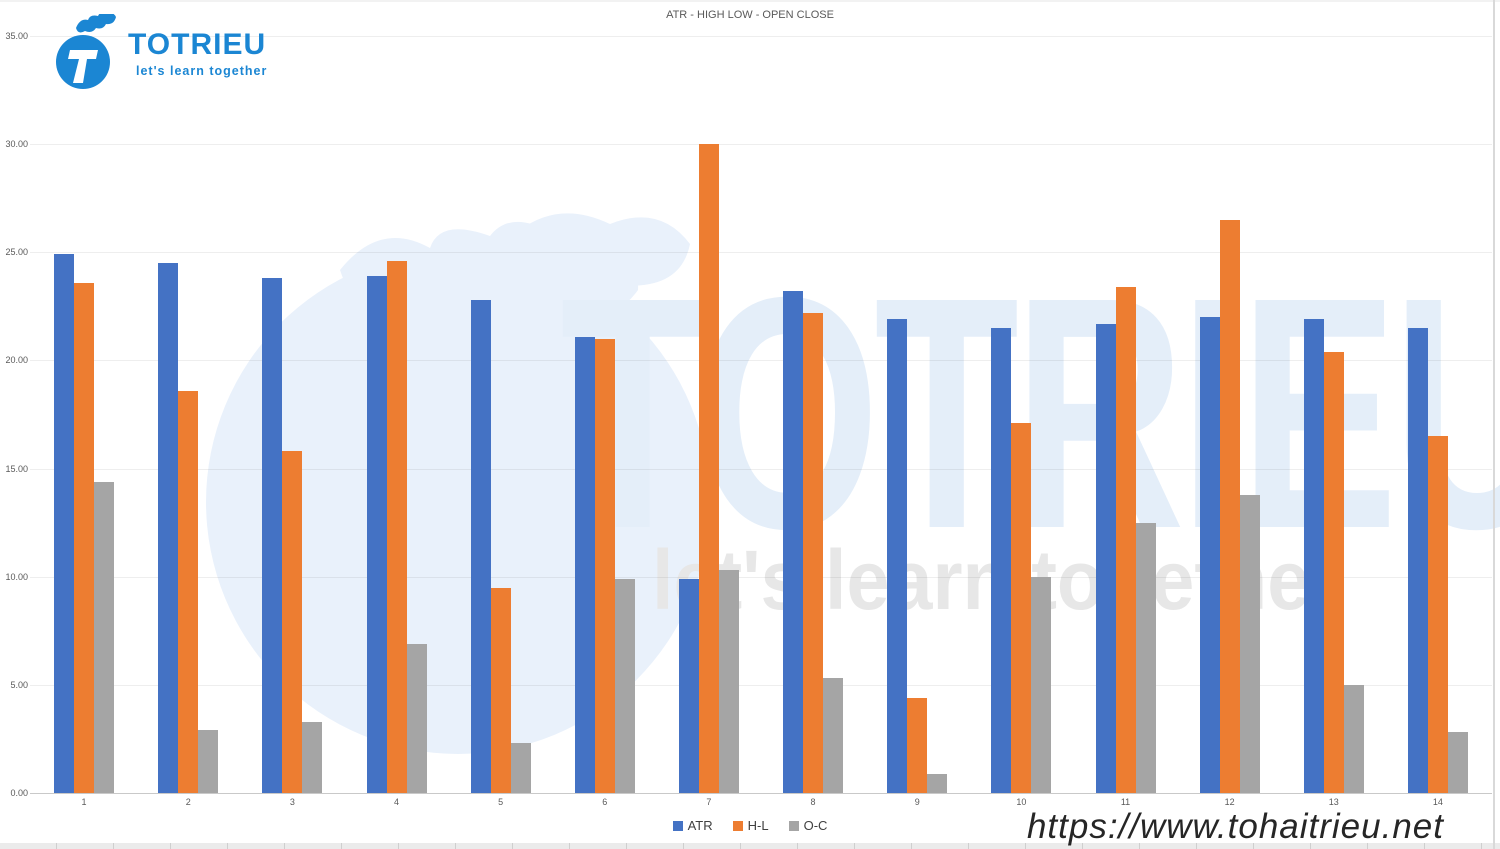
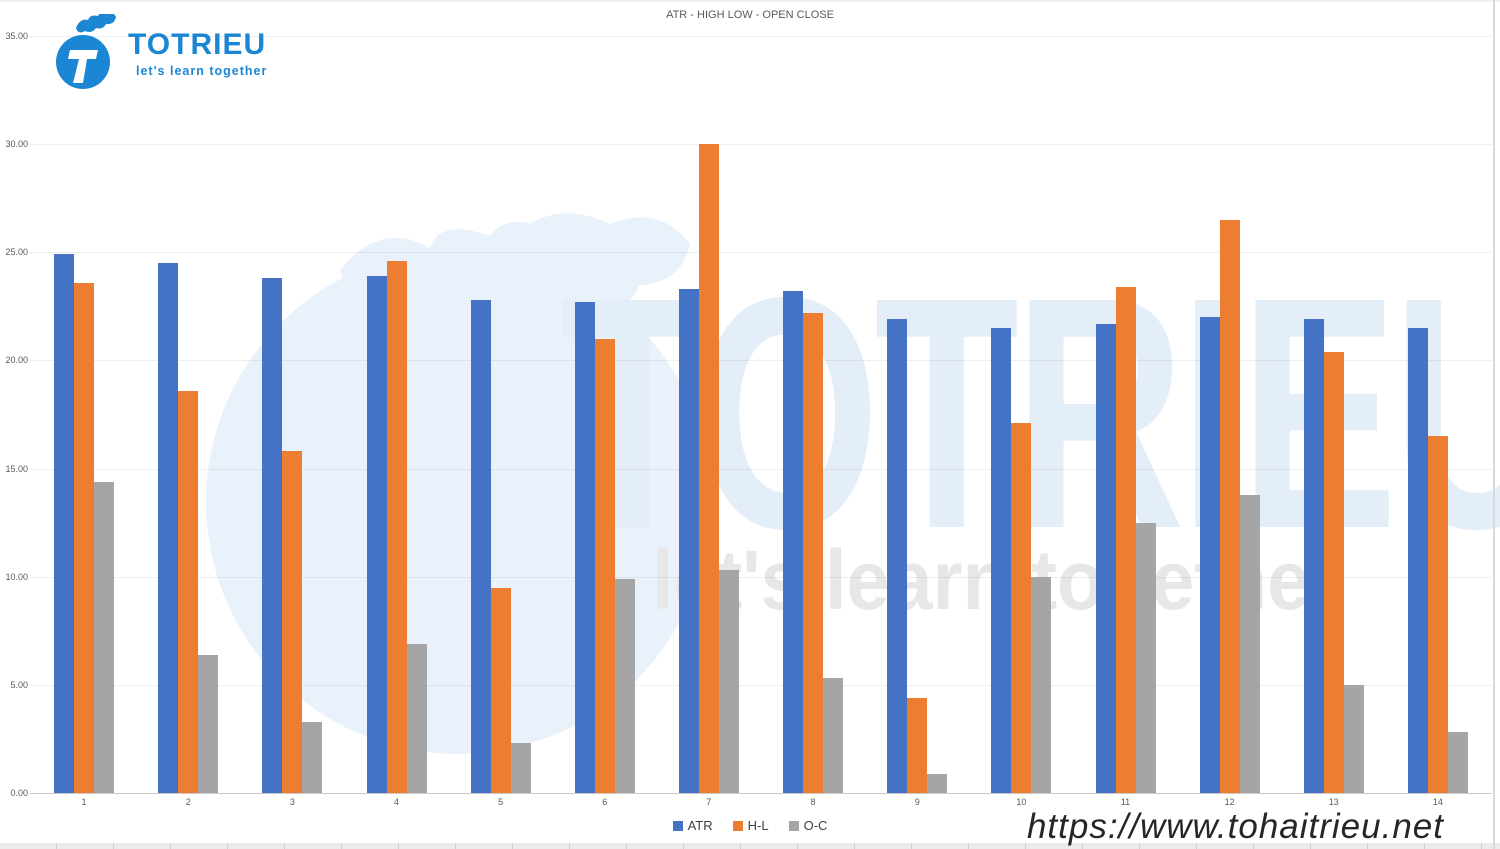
O-C/2: 2.9 -> 6.4
ATR/6: 21.1 -> 22.7
ATR/7: 9.9 -> 23.3
